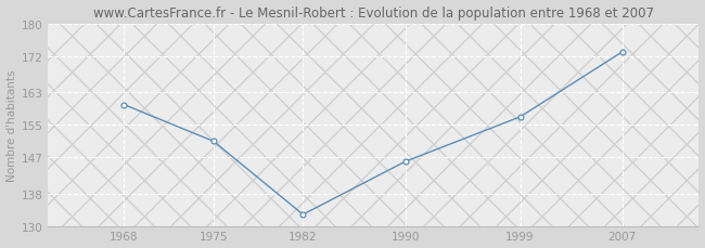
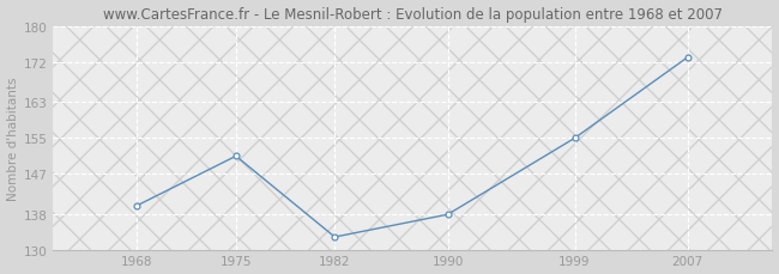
1968: 160 -> 140
1990: 146 -> 138
1999: 157 -> 155
